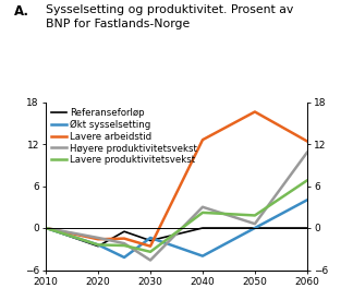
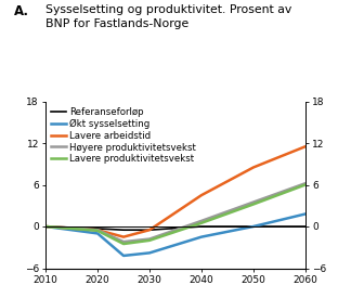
Referanseforløp/2020: -2.6 -> -0.3
Økt sysselsetting/2020: -2.4 -> -1.0
Lavere arbeidstid/2020: -1.6 -> -0.5
Høyere produktivitetsvekst/2020: -1.4 -> -0.5
Lavere produktivitetsvekst/2020: -2.4 -> -0.6
Referanseforløp/2030: -1.8 -> -0.5
Økt sysselsetting/2030: -1.4 -> -3.8
Lavere arbeidstid/2030: -2.6 -> -0.5
Høyere produktivitetsvekst/2030: -4.6 -> -1.8
Lavere produktivitetsvekst/2030: -3.4 -> -2.0
Økt sysselsetting/2040: -4.0 -> -1.5
Lavere arbeidstid/2040: 12.6 -> 4.5
Høyere produktivitetsvekst/2040: 3.0 -> 0.8
Lavere produktivitetsvekst/2040: 2.2 -> 0.5
Lavere arbeidstid/2050: 16.6 -> 8.5
Høyere produktivitetsvekst/2050: 0.6 -> 3.5
Lavere produktivitetsvekst/2050: 1.8 -> 3.2
Økt sysselsetting/2060: 4.0 -> 1.8
Lavere arbeidstid/2060: 12.4 -> 11.5
Høyere produktivitetsvekst/2060: 10.8 -> 6.2
Lavere produktivitetsvekst/2060: 6.8 -> 6.0
